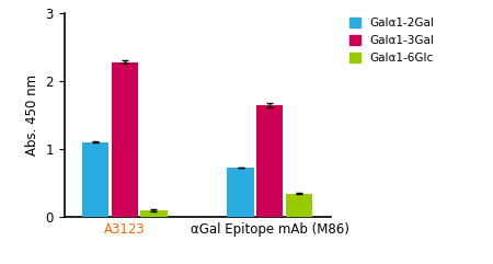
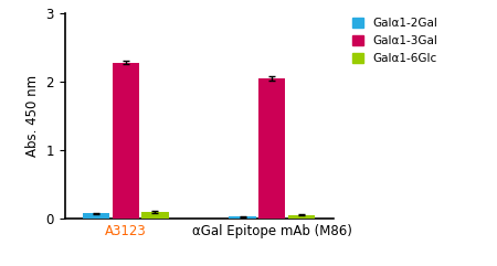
Galα1-2Gal/A3123: 1.10 -> 0.07
Galα1-2Gal/αGal Epitope mAb (M86): 0.72 -> 0.02
Galα1-3Gal/αGal Epitope mAb (M86): 1.64 -> 2.05
Galα1-6Glc/αGal Epitope mAb (M86): 0.34 -> 0.05
